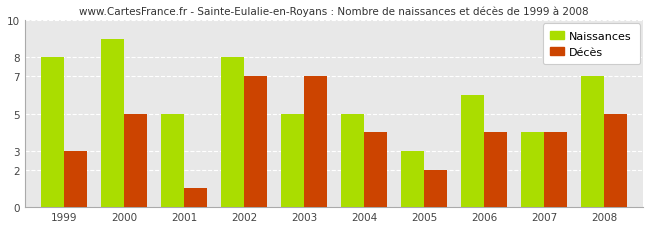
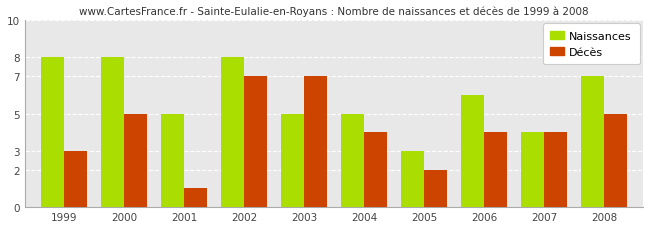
Naissances/2000: 9 -> 8
